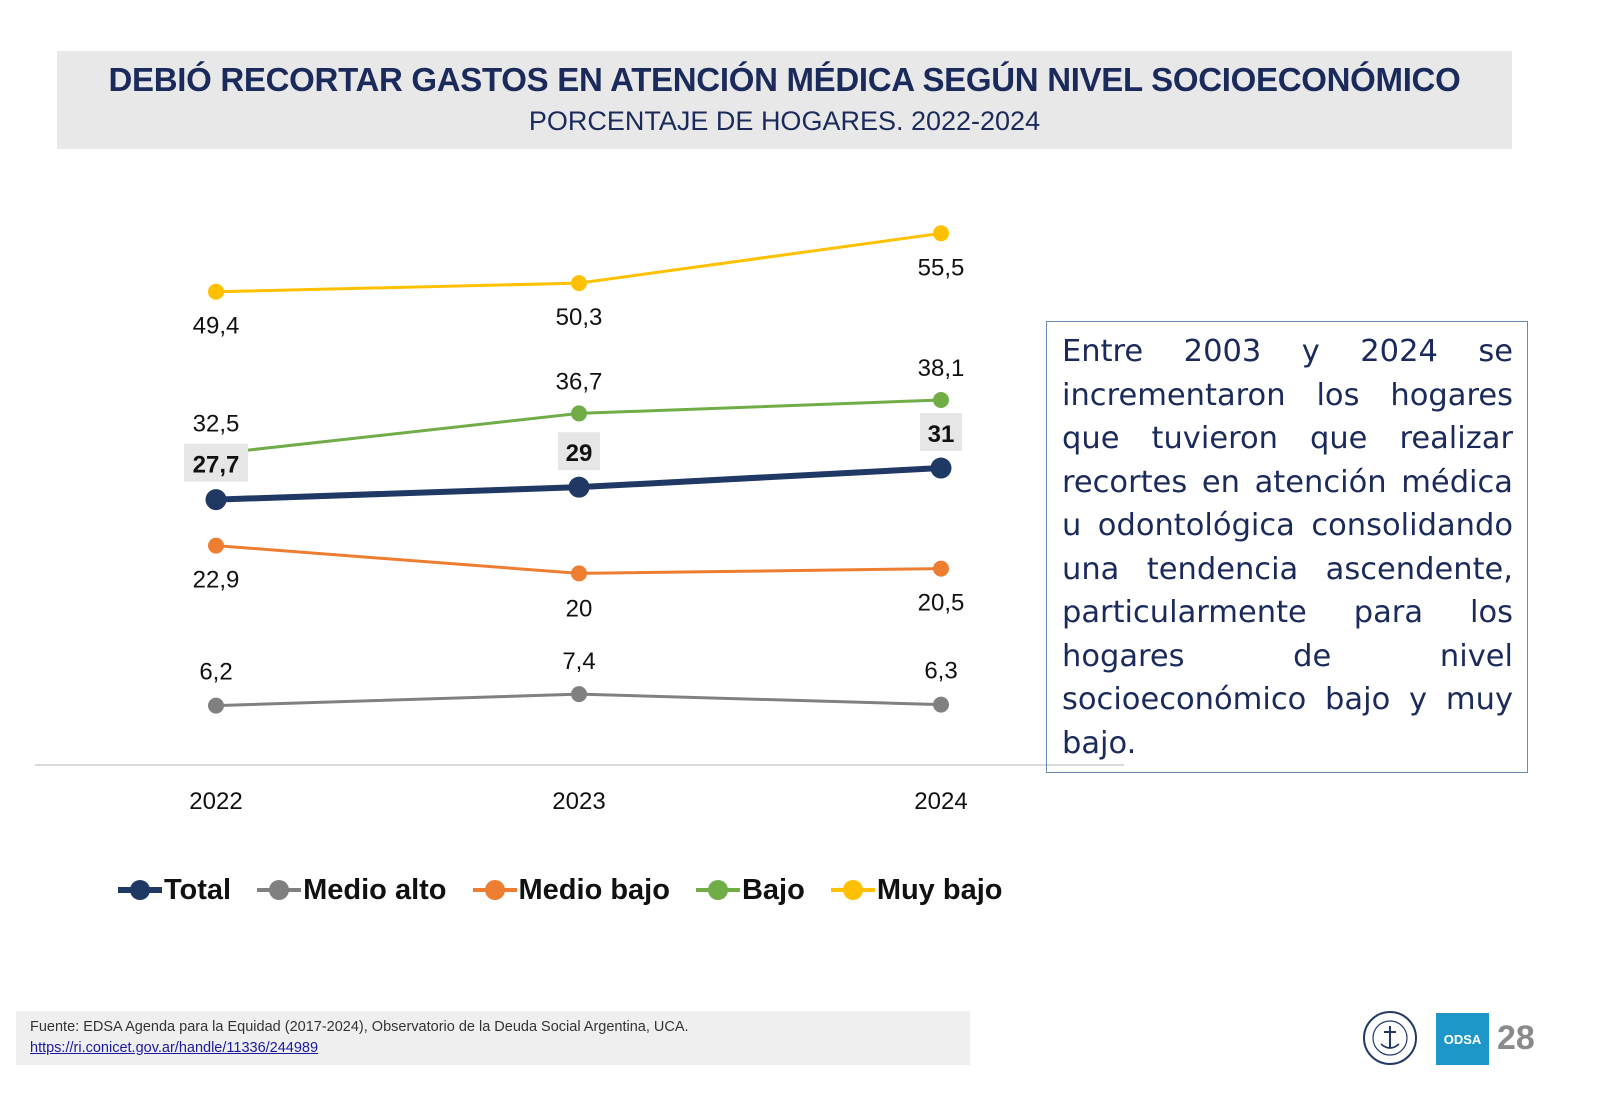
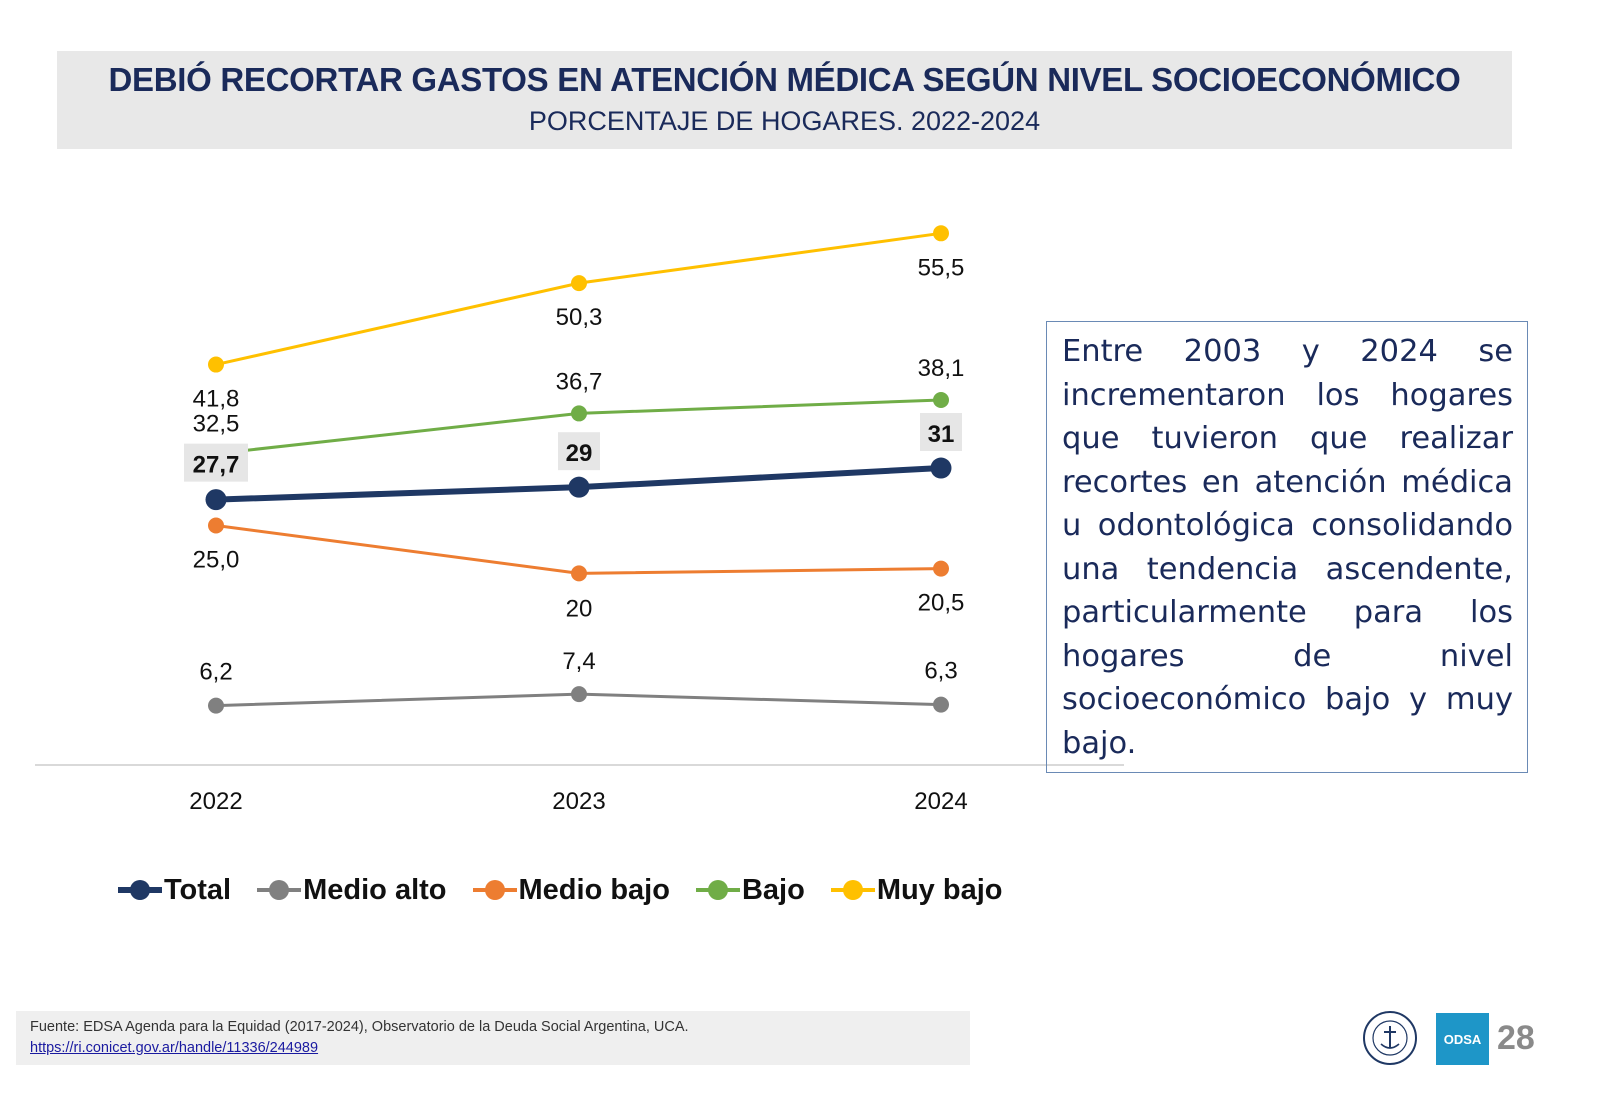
Medio bajo/2022: 22,9 -> 25,0
Muy bajo/2022: 49,4 -> 41,8
